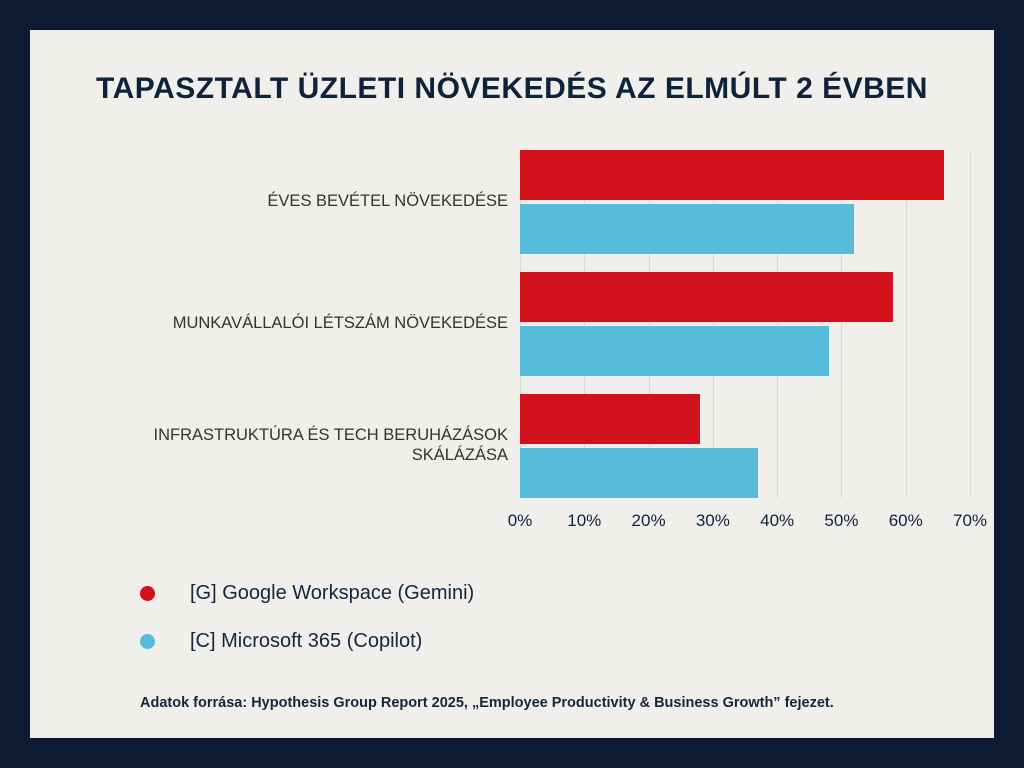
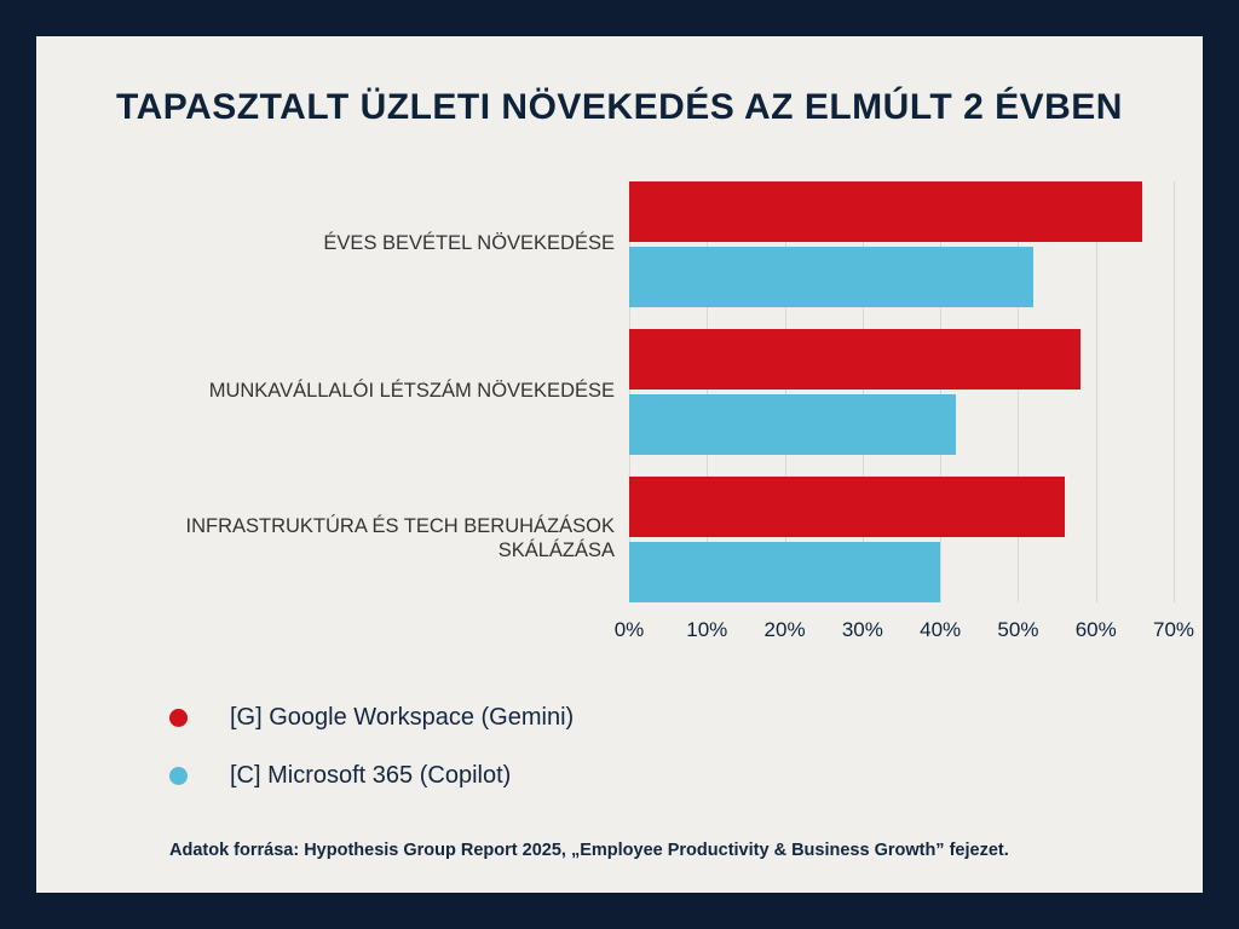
[C] Microsoft 365 (Copilot)/MUNKAVÁLLALÓI LÉTSZÁM NÖVEKEDÉSE: 48% -> 42%
[G] Google Workspace (Gemini)/INFRASTRUKTÚRA ÉS TECH BERUHÁZÁSOK SKÁLÁZÁSA: 28% -> 56%
[C] Microsoft 365 (Copilot)/INFRASTRUKTÚRA ÉS TECH BERUHÁZÁSOK SKÁLÁZÁSA: 37% -> 40%
